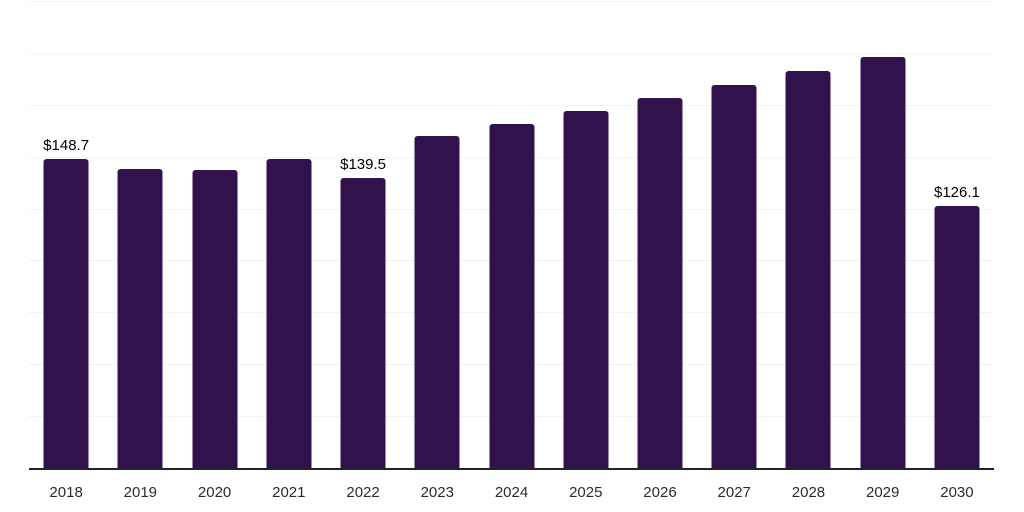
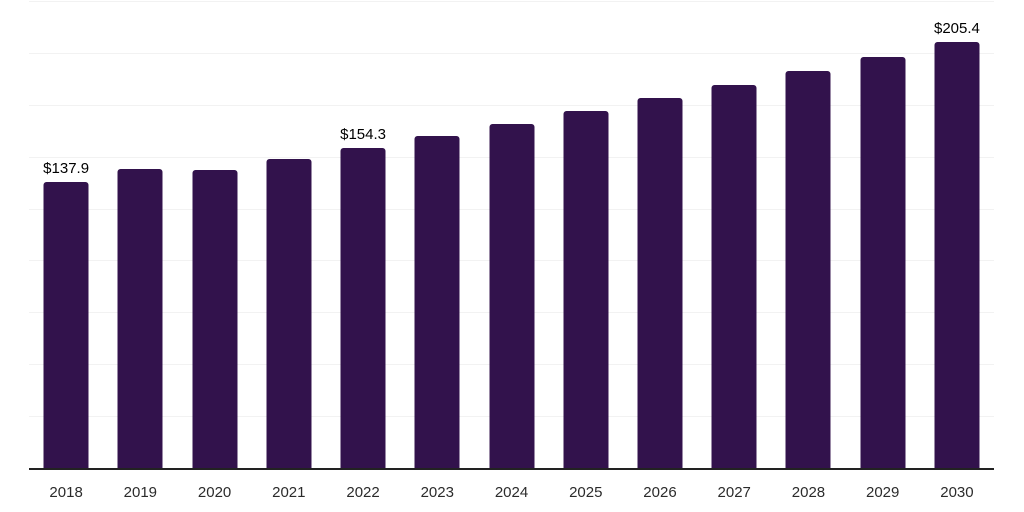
2018: $148.7 -> $137.9
2022: $139.5 -> $154.3
2030: $126.1 -> $205.4
